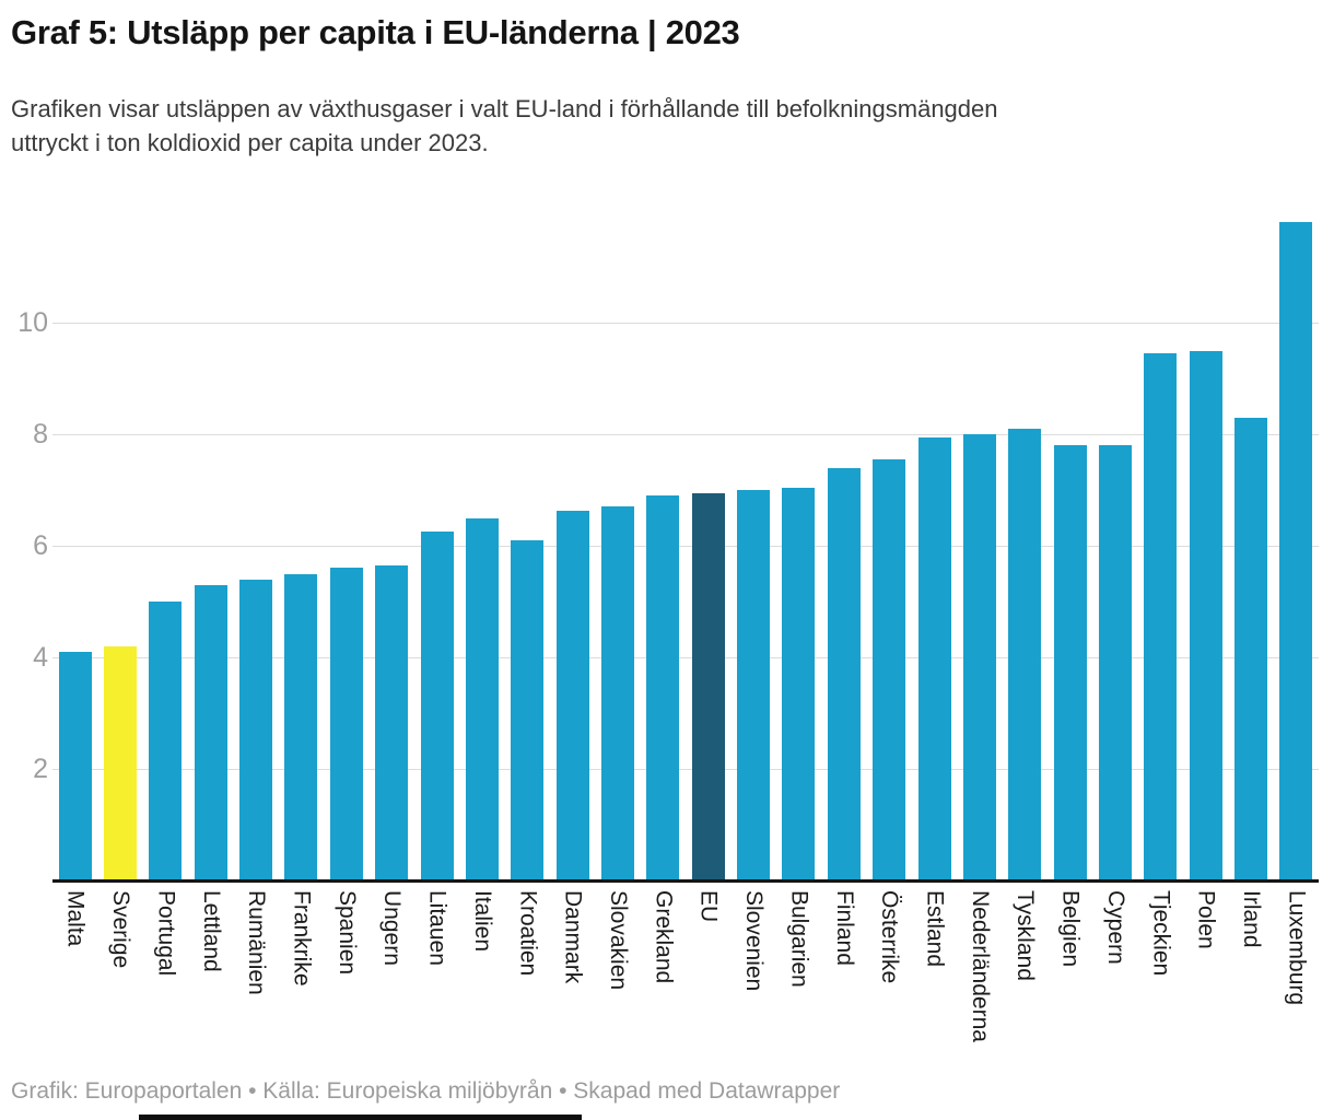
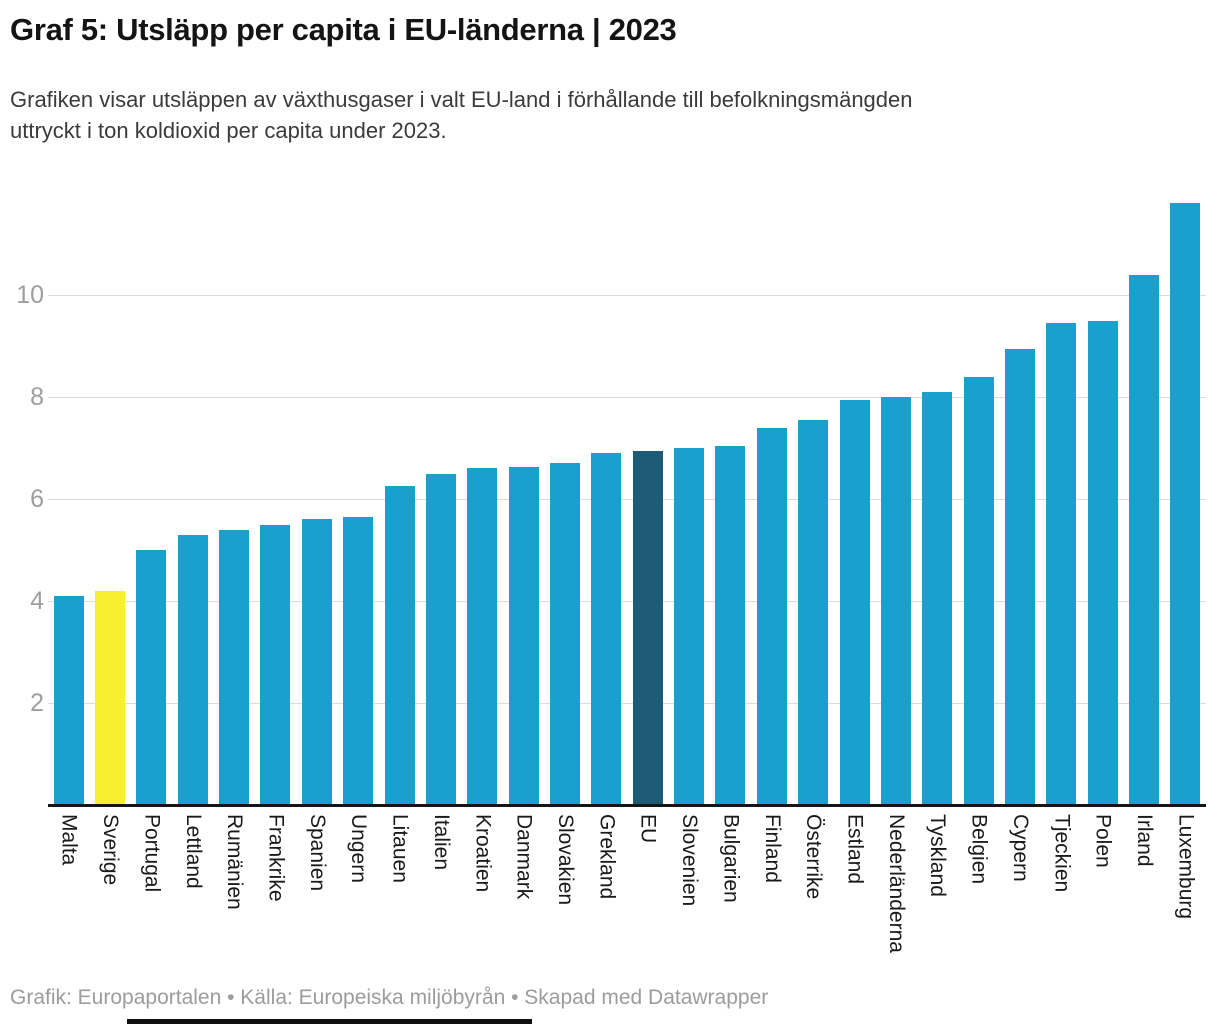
Kroatien: 6.1 -> 6.6
Belgien: 7.8 -> 8.4
Cypern: 7.8 -> 8.9
Irland: 8.3 -> 10.4
